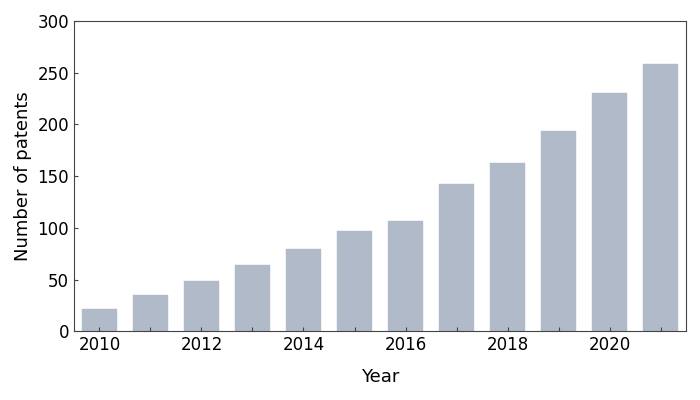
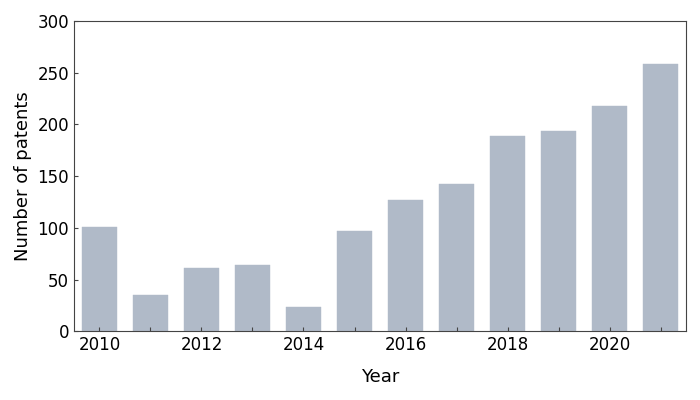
2010: 22 -> 101
2012: 49 -> 61
2014: 80 -> 24
2016: 107 -> 127
2018: 163 -> 189
2020: 230 -> 218
